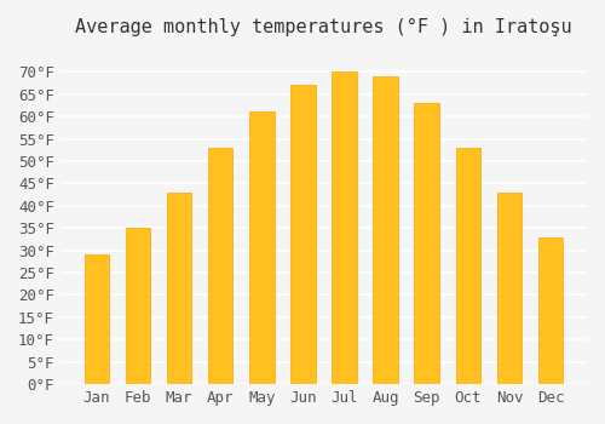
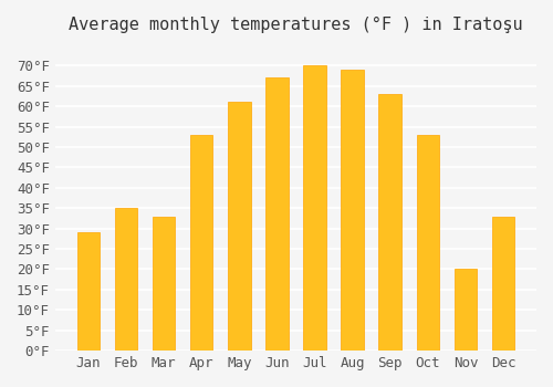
Mar: 43°F -> 33°F
Nov: 43°F -> 20°F
